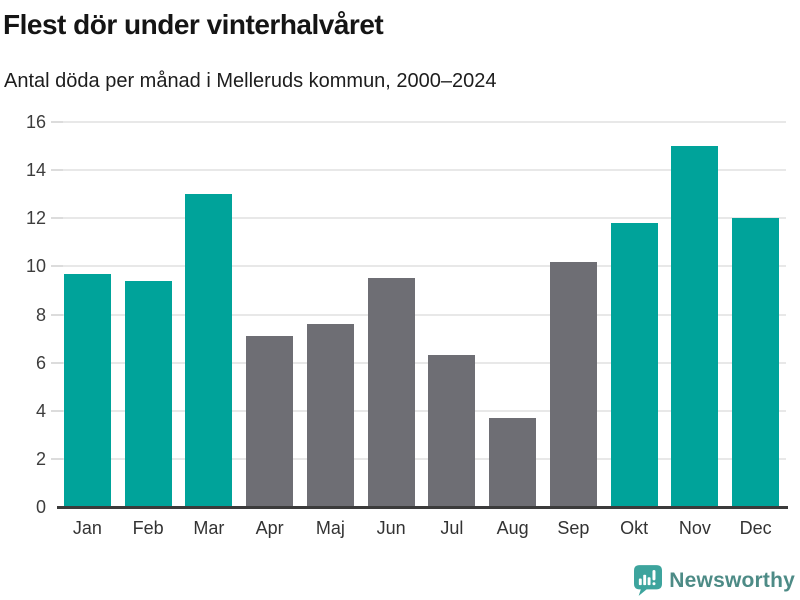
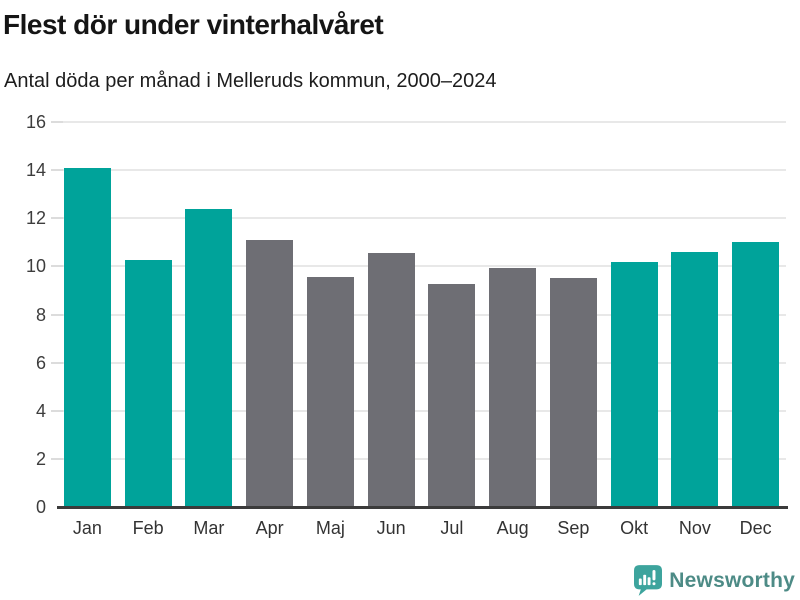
Jan: 9.7 -> 14.1
Feb: 9.4 -> 10.2
Mar: 13.0 -> 12.4
Apr: 7.1 -> 11.1
Maj: 7.6 -> 9.6
Jun: 9.5 -> 10.6
Jul: 6.3 -> 9.2
Aug: 3.7 -> 9.9
Sep: 10.2 -> 9.5
Okt: 11.8 -> 10.2
Nov: 15.0 -> 10.6
Dec: 12.0 -> 11.0
